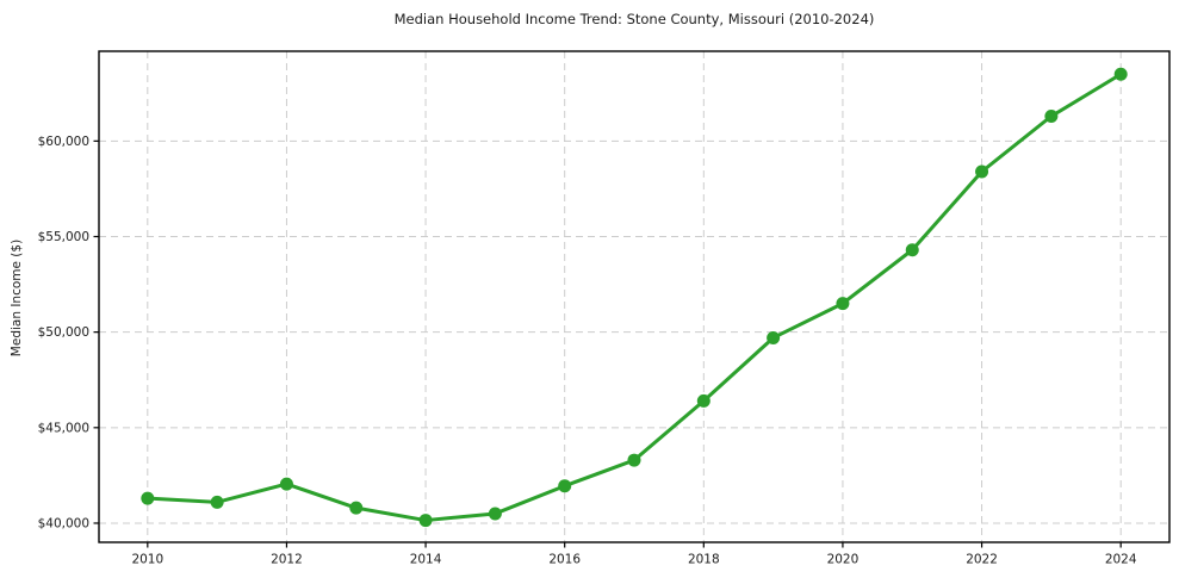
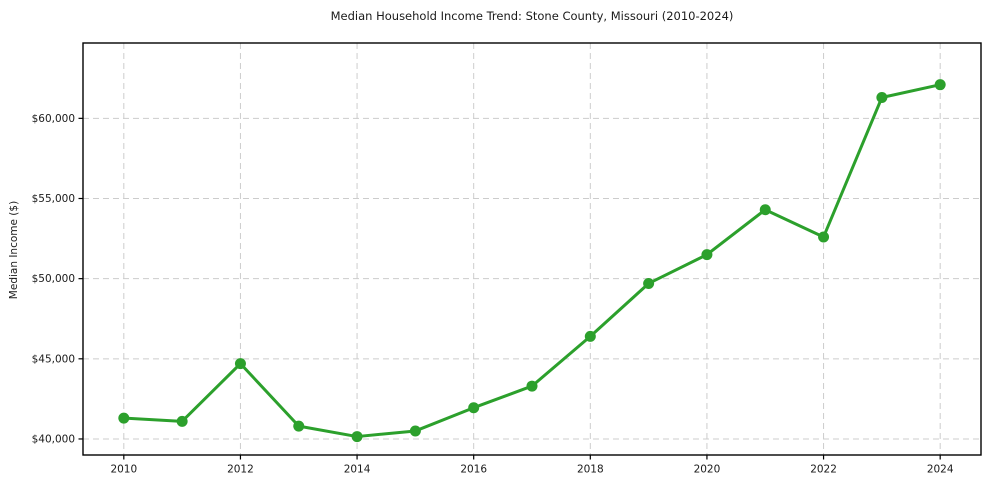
2012: $42000 -> $44700
2022: $58400 -> $52600
2024: $63500 -> $62100
